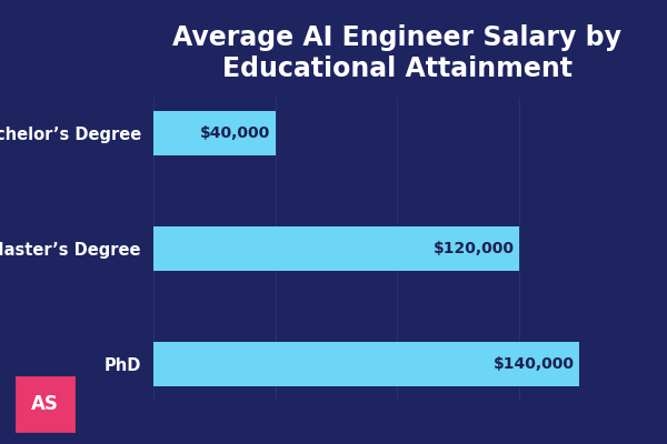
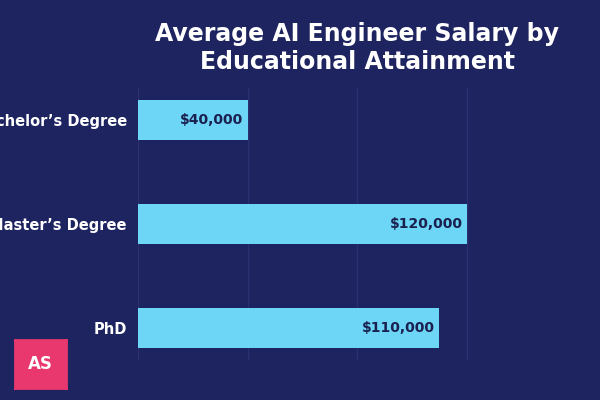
PhD: $140,000 -> $110,000
